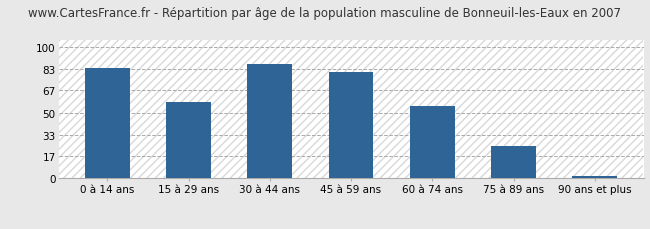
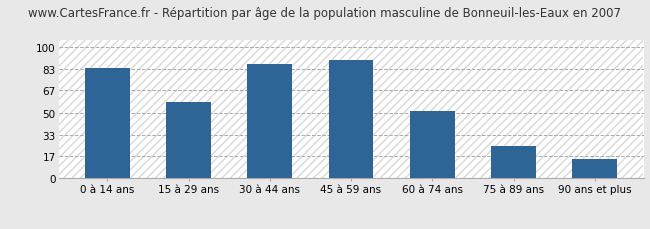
45 à 59 ans: 81 -> 90
60 à 74 ans: 55 -> 51
90 ans et plus: 2 -> 15
